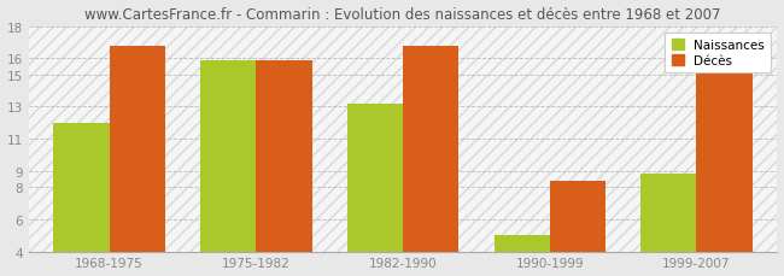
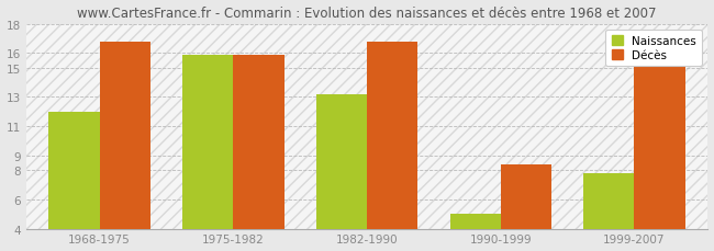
Naissances/1999-2007: 8.8 -> 7.8
